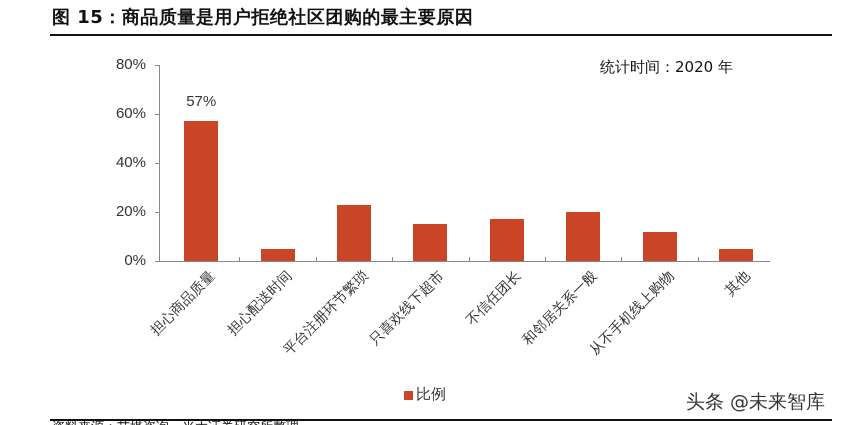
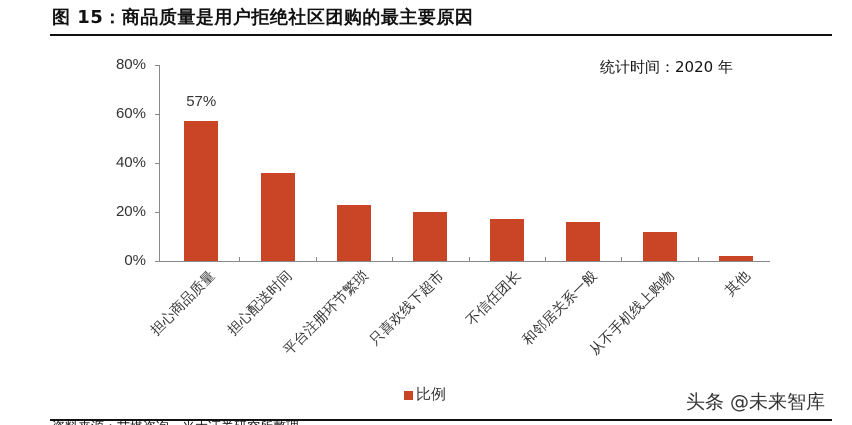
担心配送时间: 5% -> 36%
只喜欢线下超市: 15% -> 20%
和邻居关系一般: 20% -> 16%
其他: 5% -> 2%
